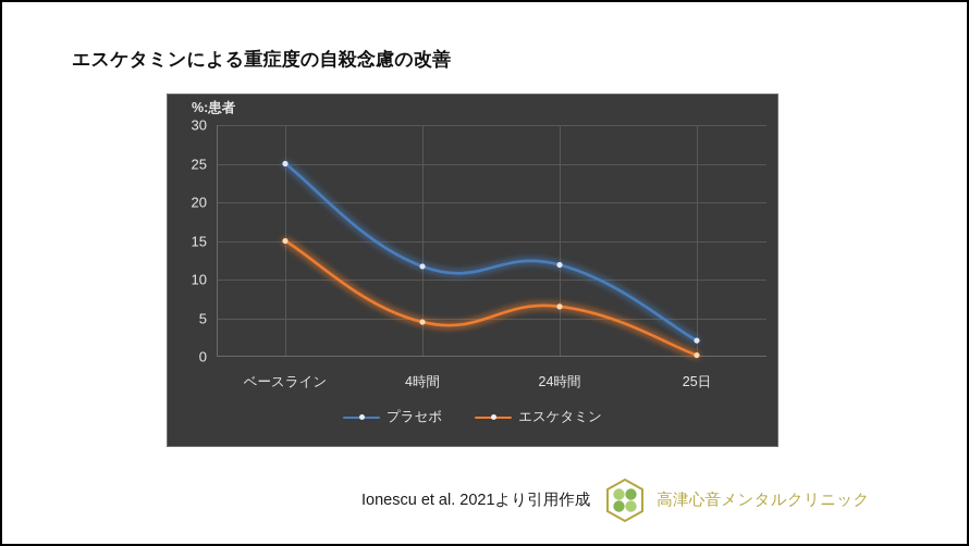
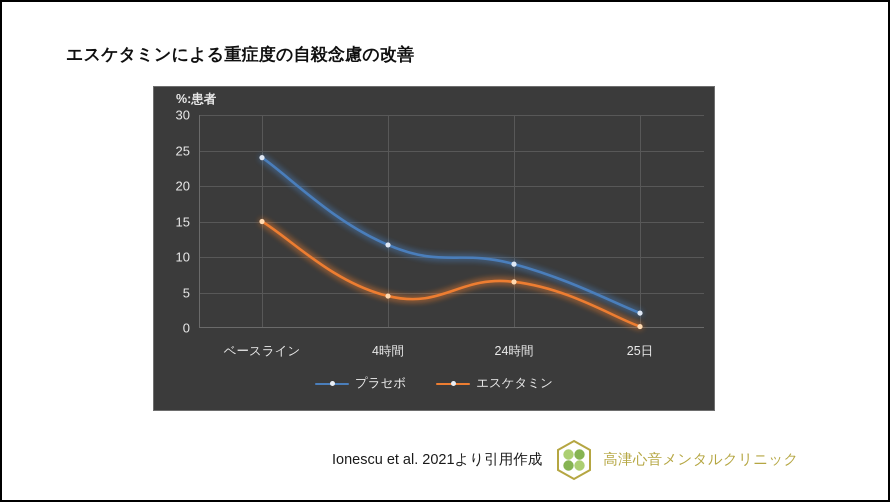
プラセボ/ベースライン: 25 -> 24
プラセボ/24時間: 12 -> 9
